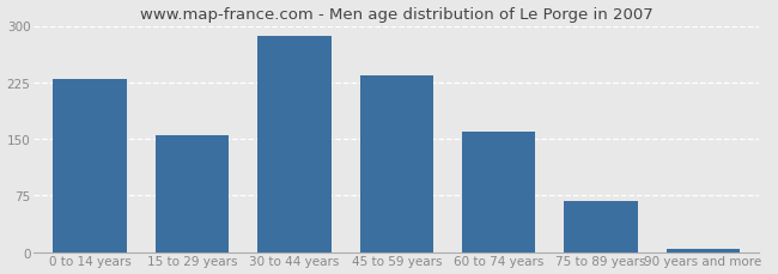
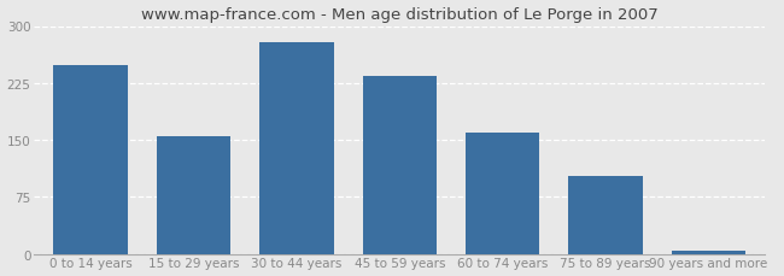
0 to 14 years: 230 -> 248
30 to 44 years: 287 -> 278
75 to 89 years: 68 -> 102
